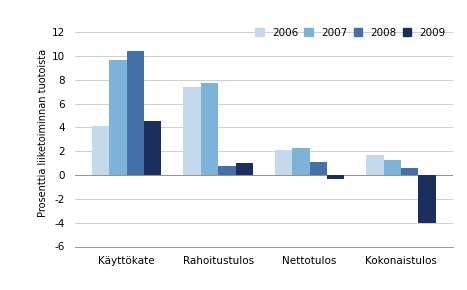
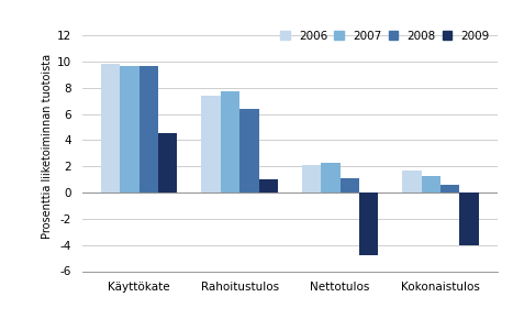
2006/Käyttökate: 4.1 -> 9.8
2008/Käyttökate: 10.4 -> 9.7
2008/Rahoitustulos: 0.8 -> 6.4
2009/Nettotulos: -0.3 -> -4.8
